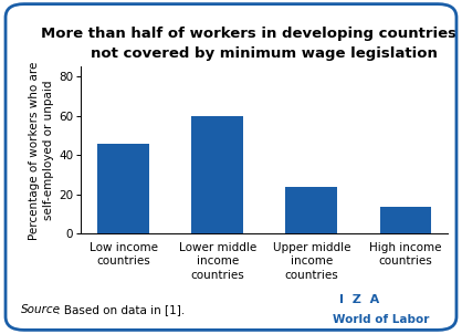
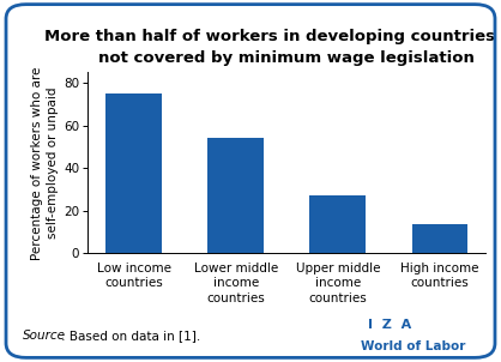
Low income countries: 46 -> 75
Lower middle income countries: 60 -> 54
Upper middle income countries: 24 -> 27
